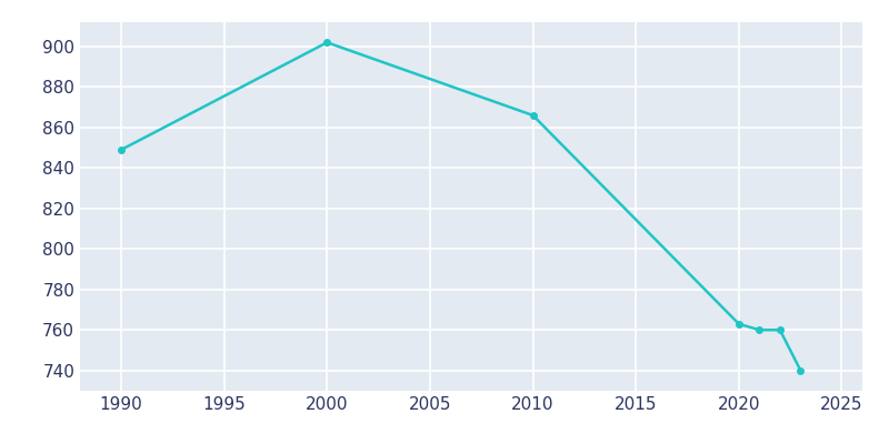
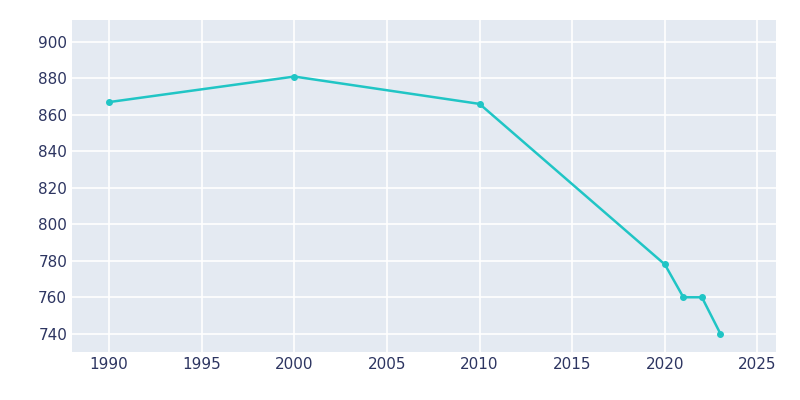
1990: 849 -> 867
2000: 902 -> 881
2020: 763 -> 778
